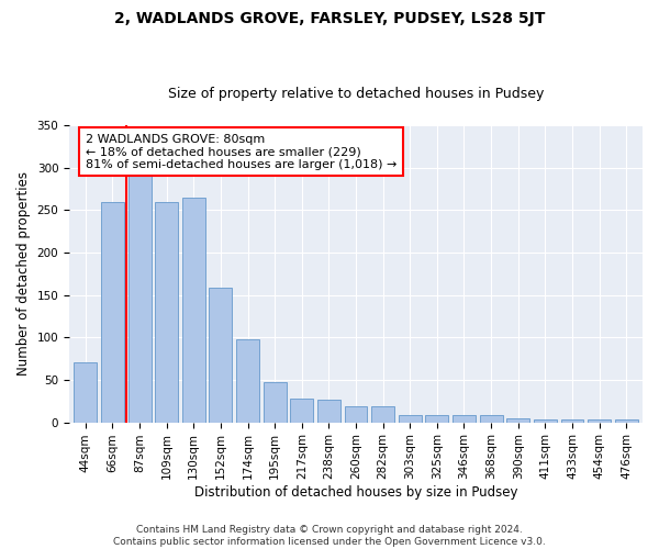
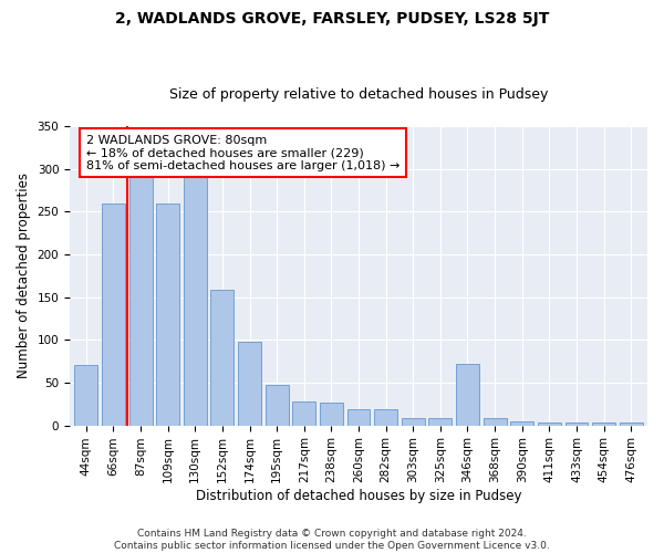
130sqm: 264 -> 294
346sqm: 8 -> 72
